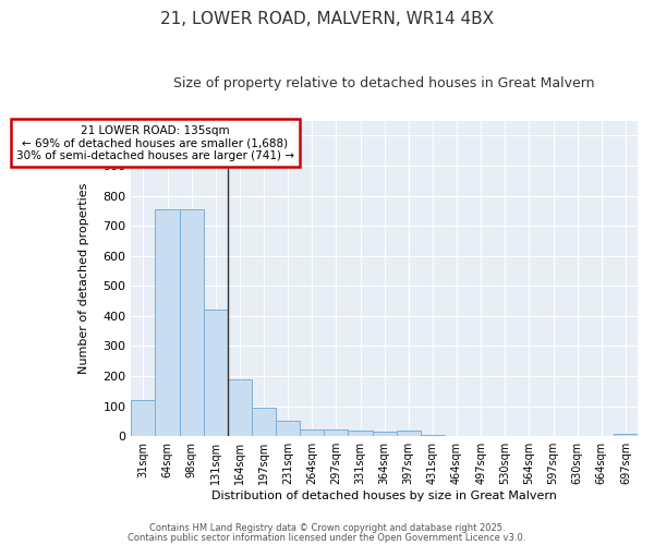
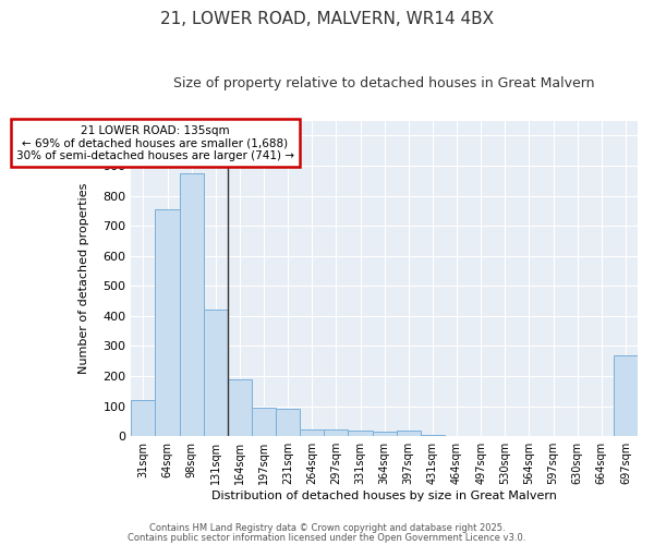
98sqm: 755 -> 875
231sqm: 50 -> 90
697sqm: 8 -> 270
